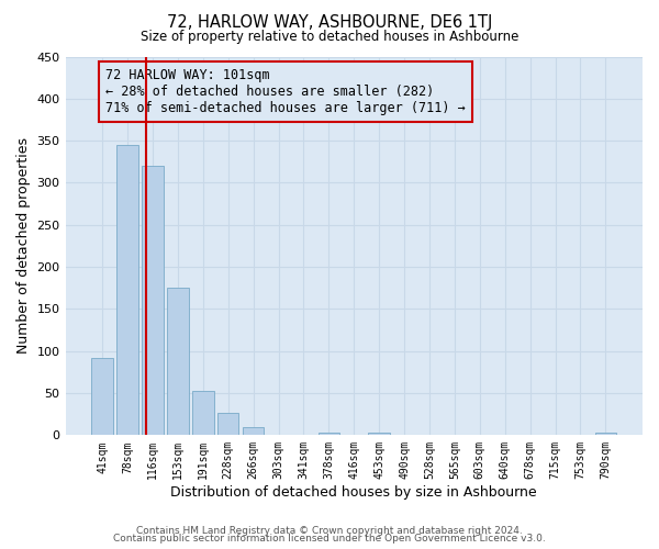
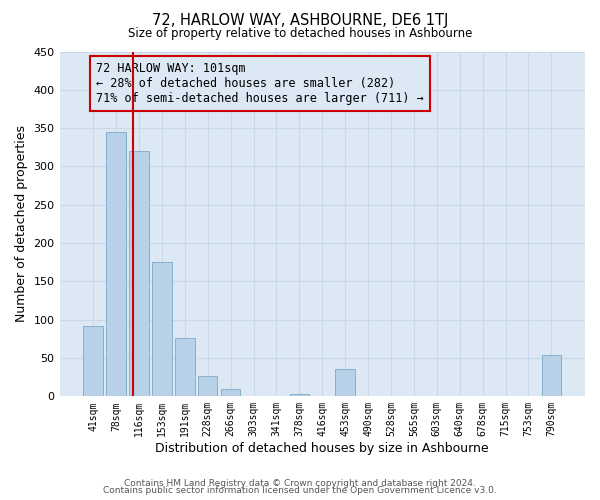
191sqm: 52 -> 76
453sqm: 3 -> 36
790sqm: 3 -> 54
